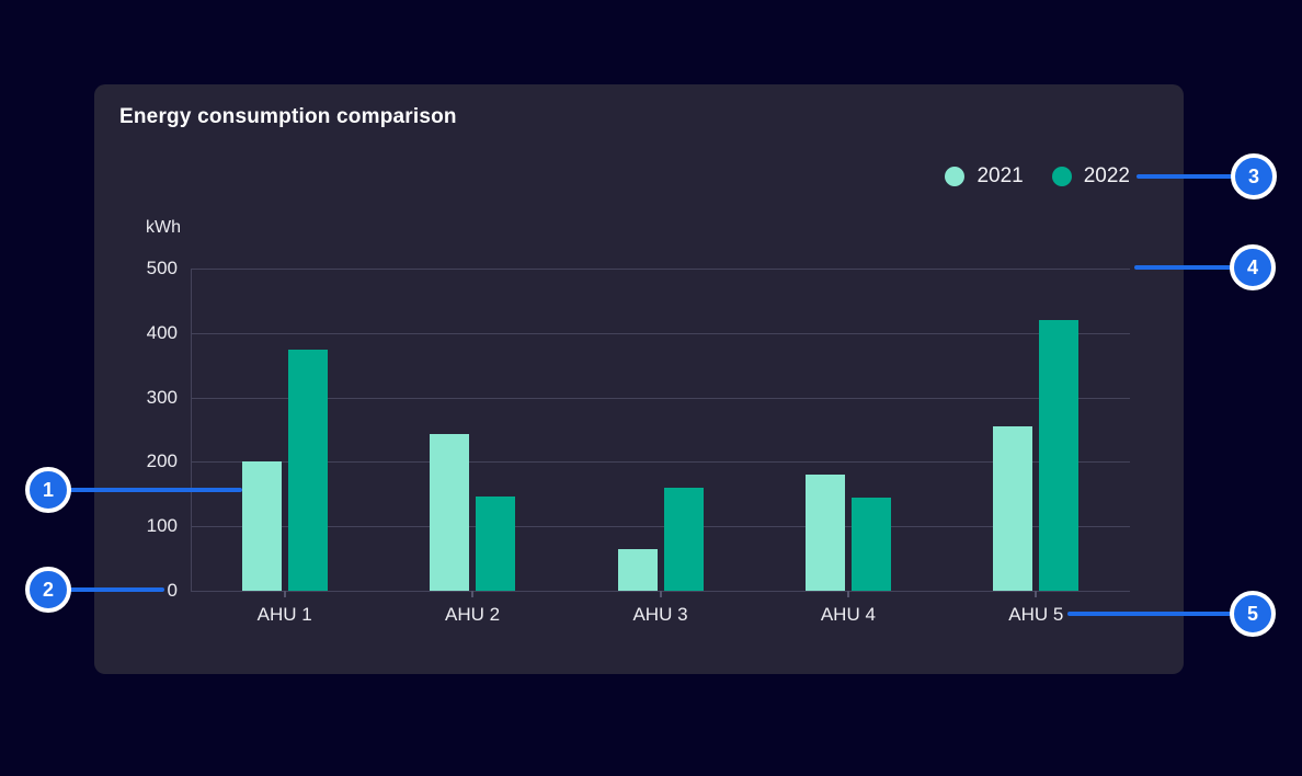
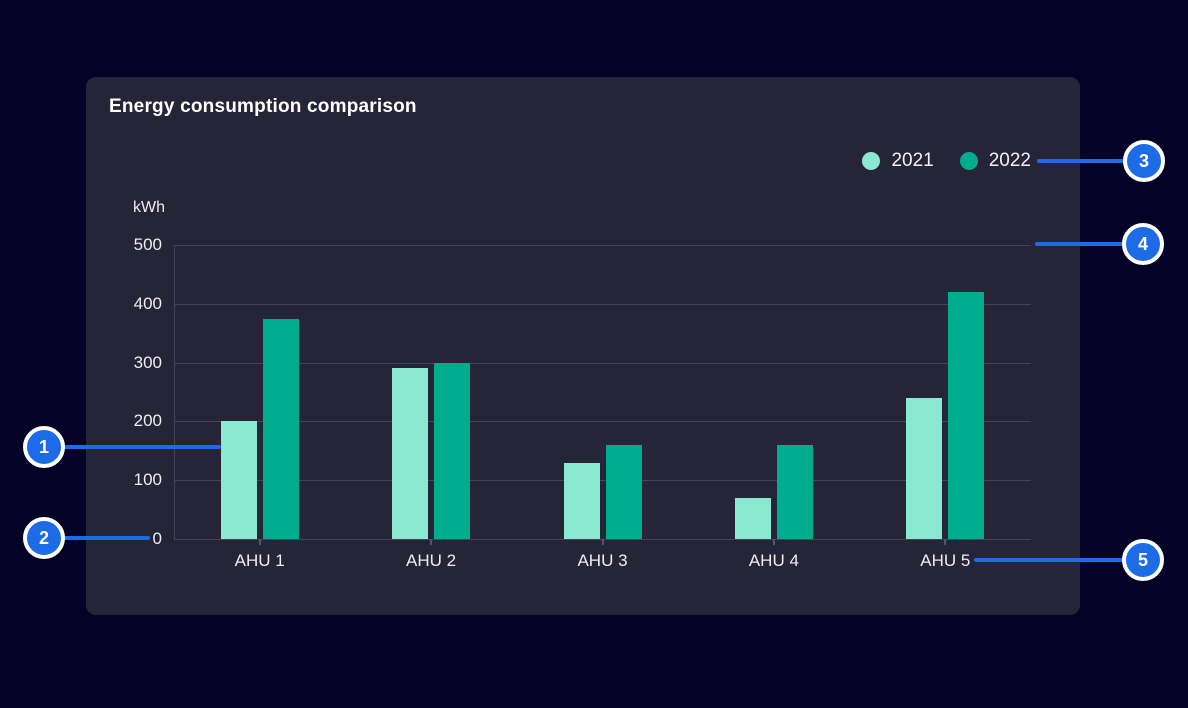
2021/AHU 2: 240 -> 290
2022/AHU 2: 150 -> 300
2021/AHU 3: 60 -> 130
2021/AHU 4: 180 -> 70
2022/AHU 4: 140 -> 160
2021/AHU 5: 260 -> 240
